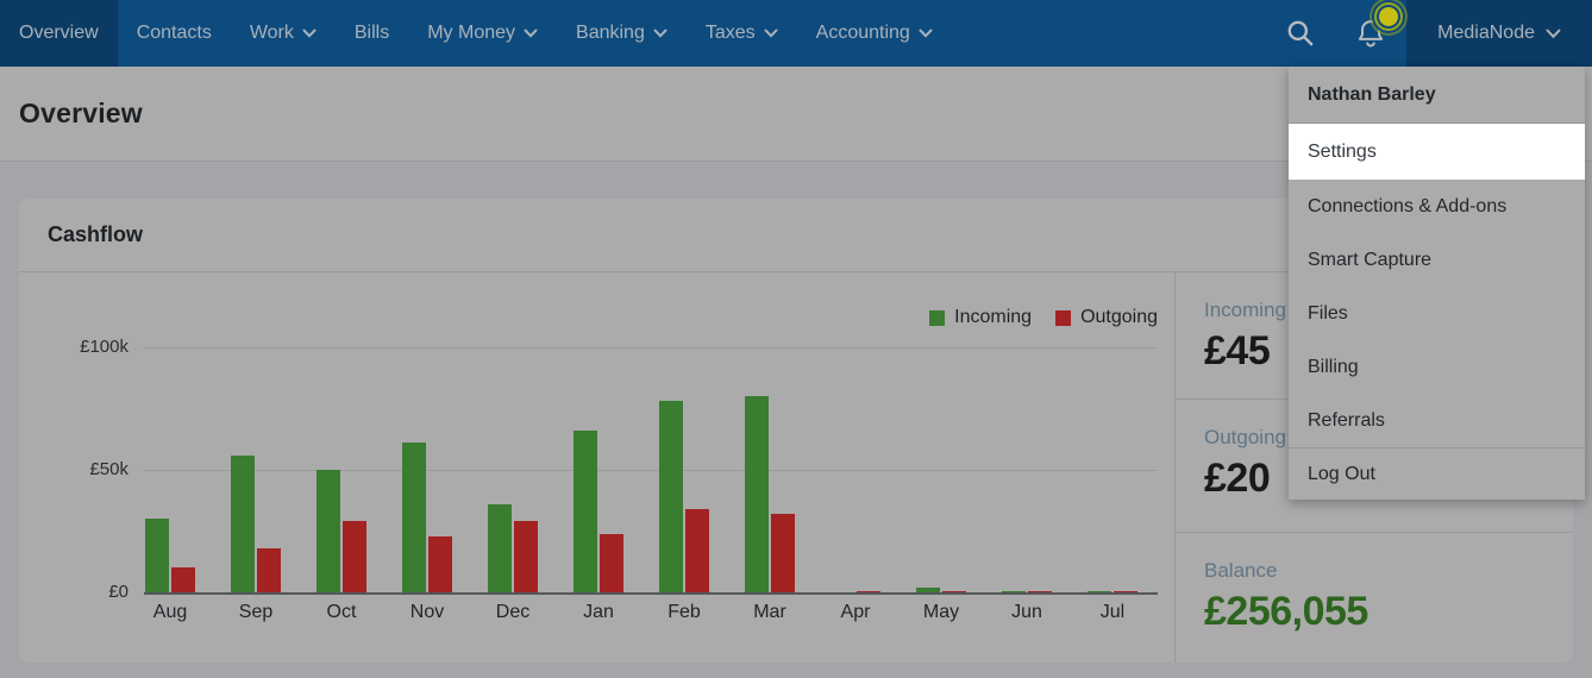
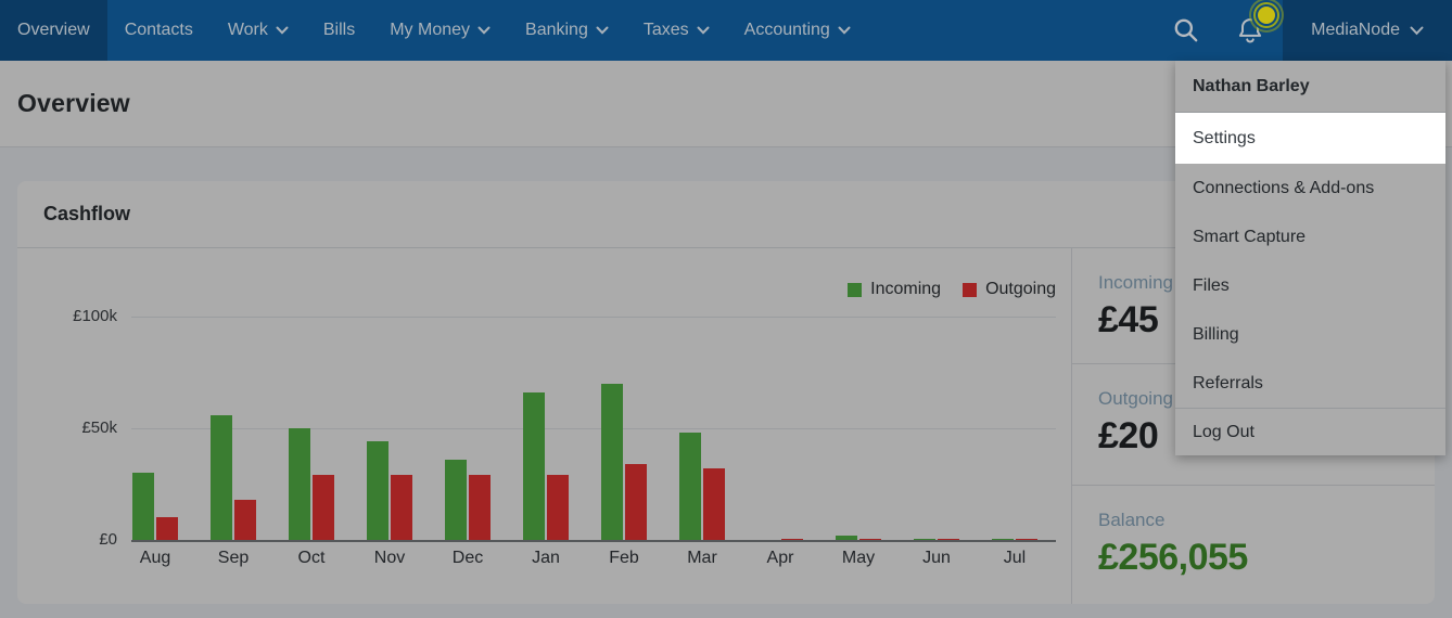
Incoming/Nov: £61k -> £44k
Outgoing/Nov: £23k -> £29k
Outgoing/Jan: £24k -> £29k
Incoming/Feb: £78k -> £70k
Incoming/Mar: £80k -> £48k
